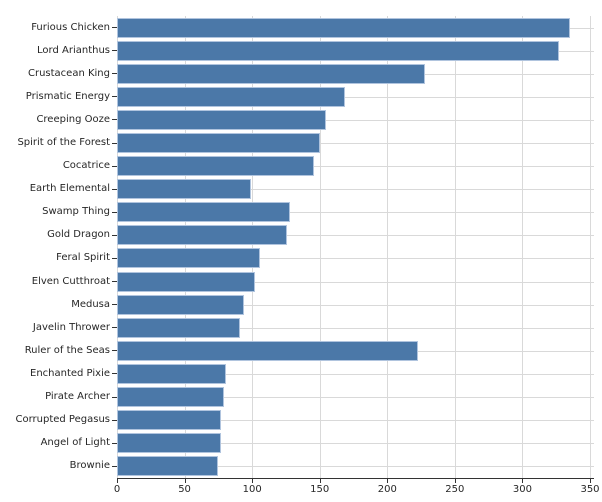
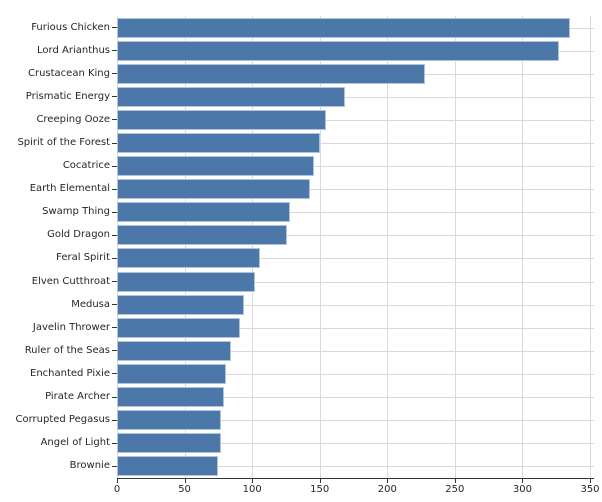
Earth Elemental: 99 -> 143
Ruler of the Seas: 223 -> 84
